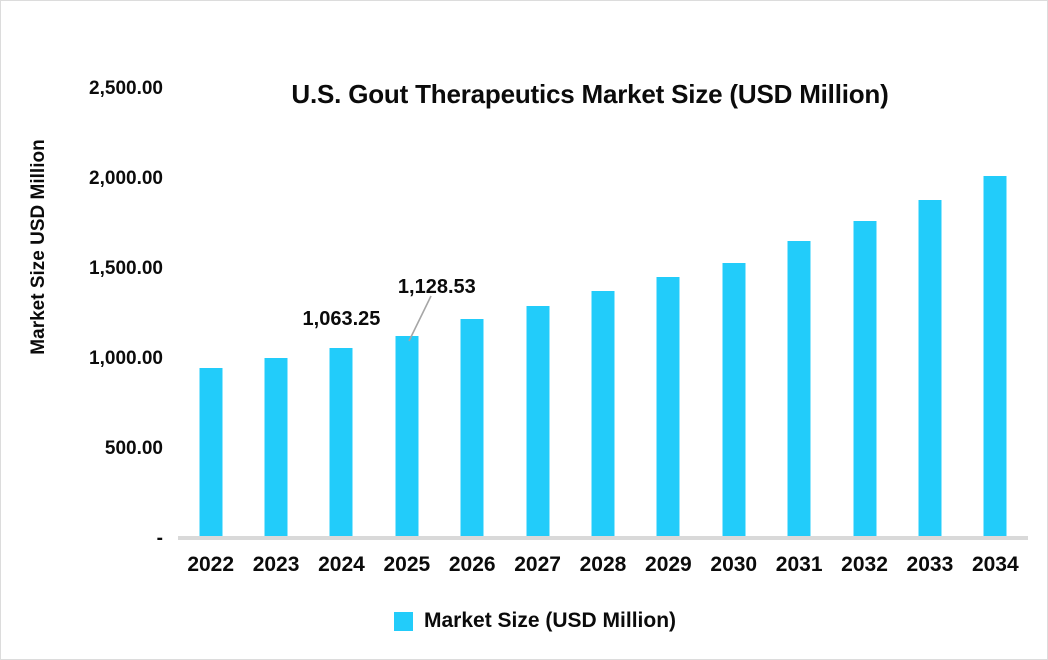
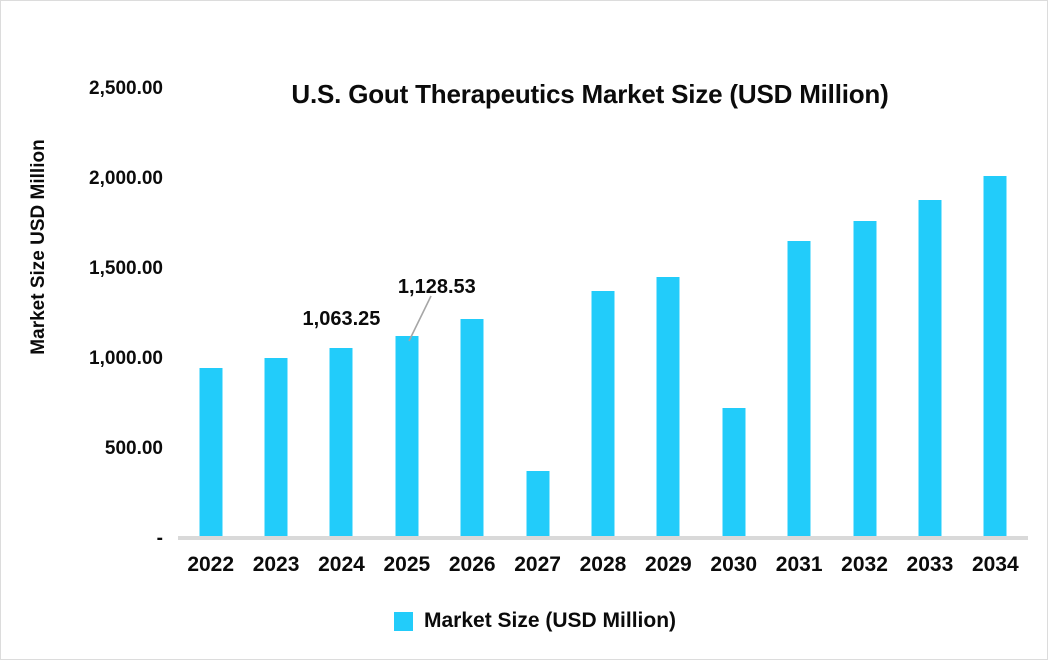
2027: 1290 -> 380
2030: 1530 -> 730
